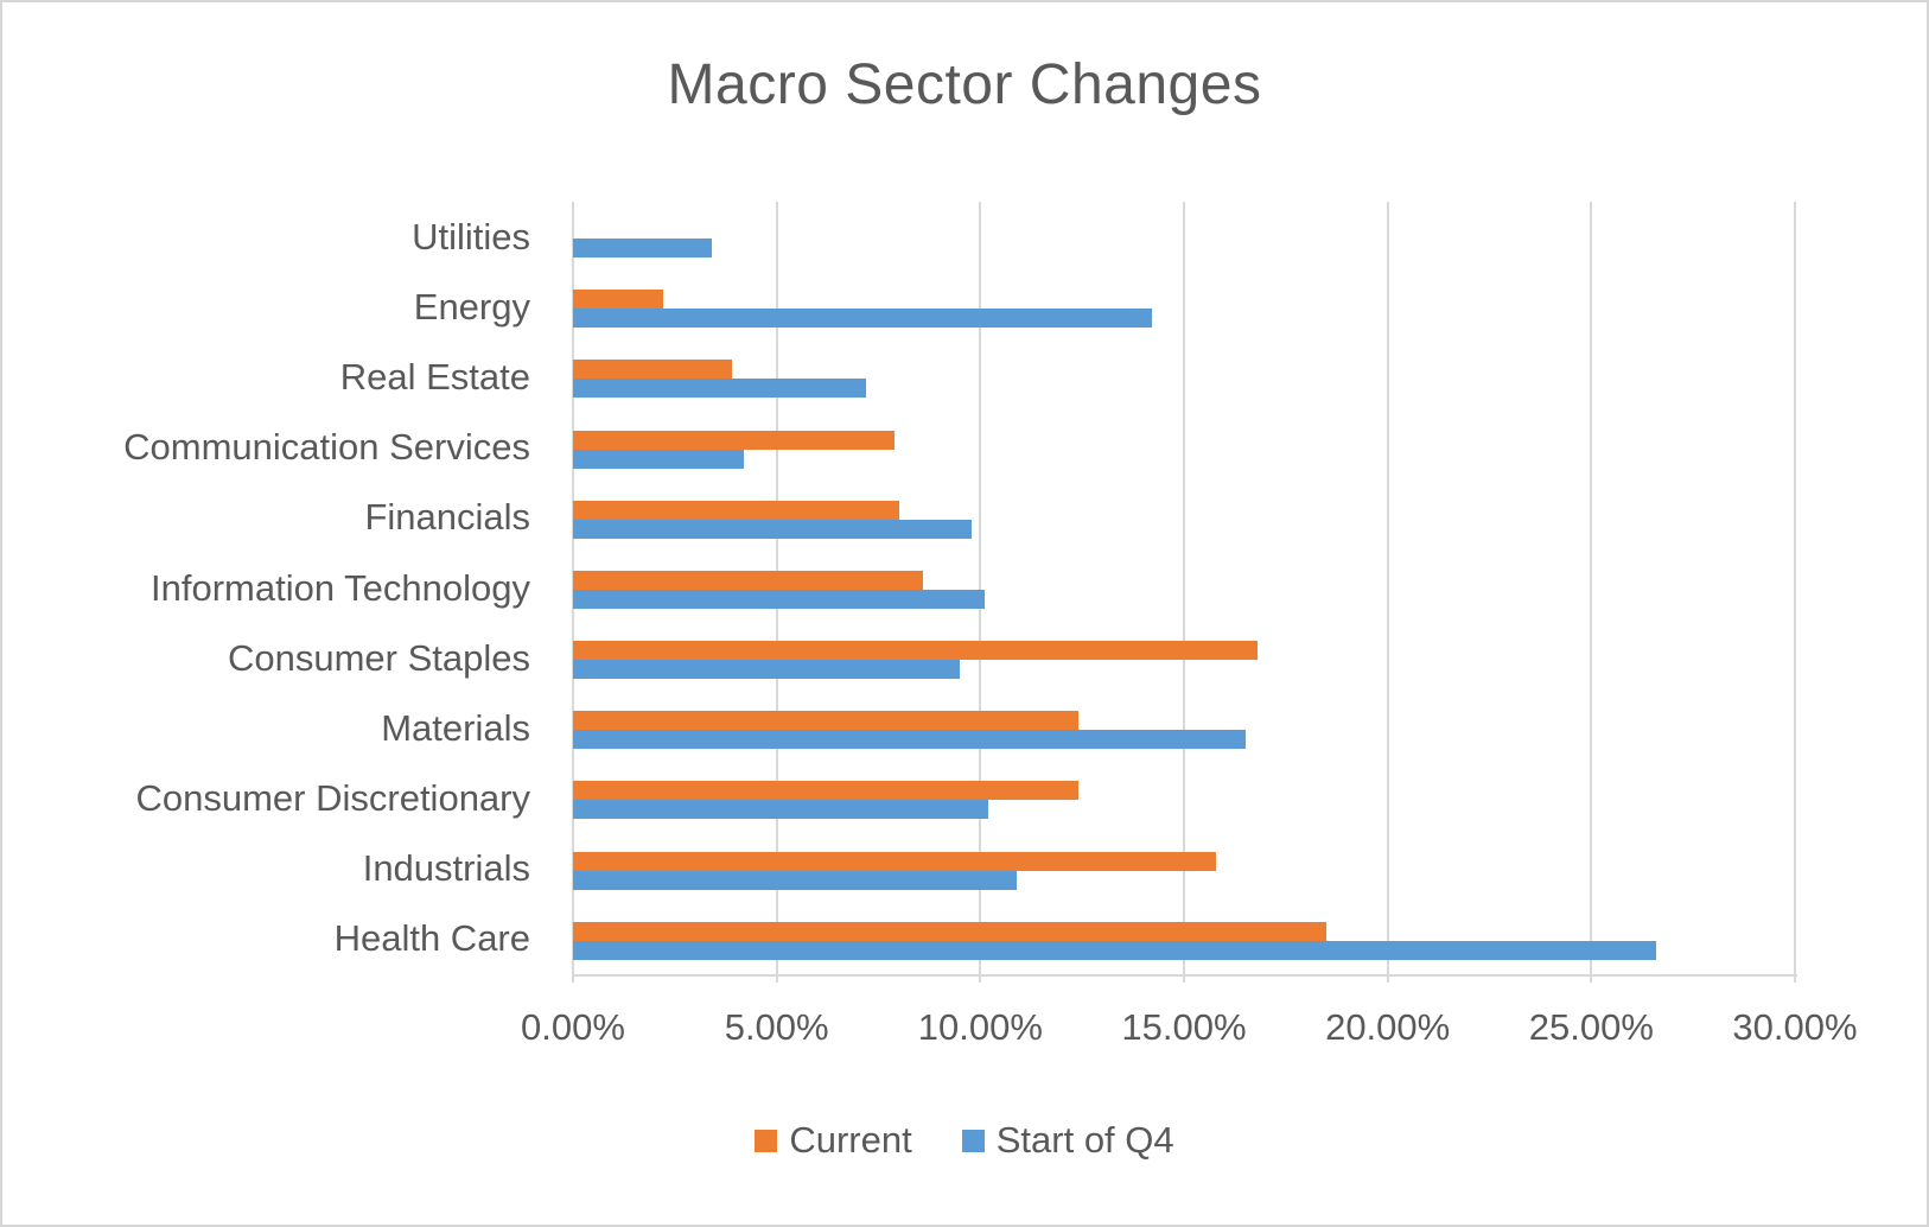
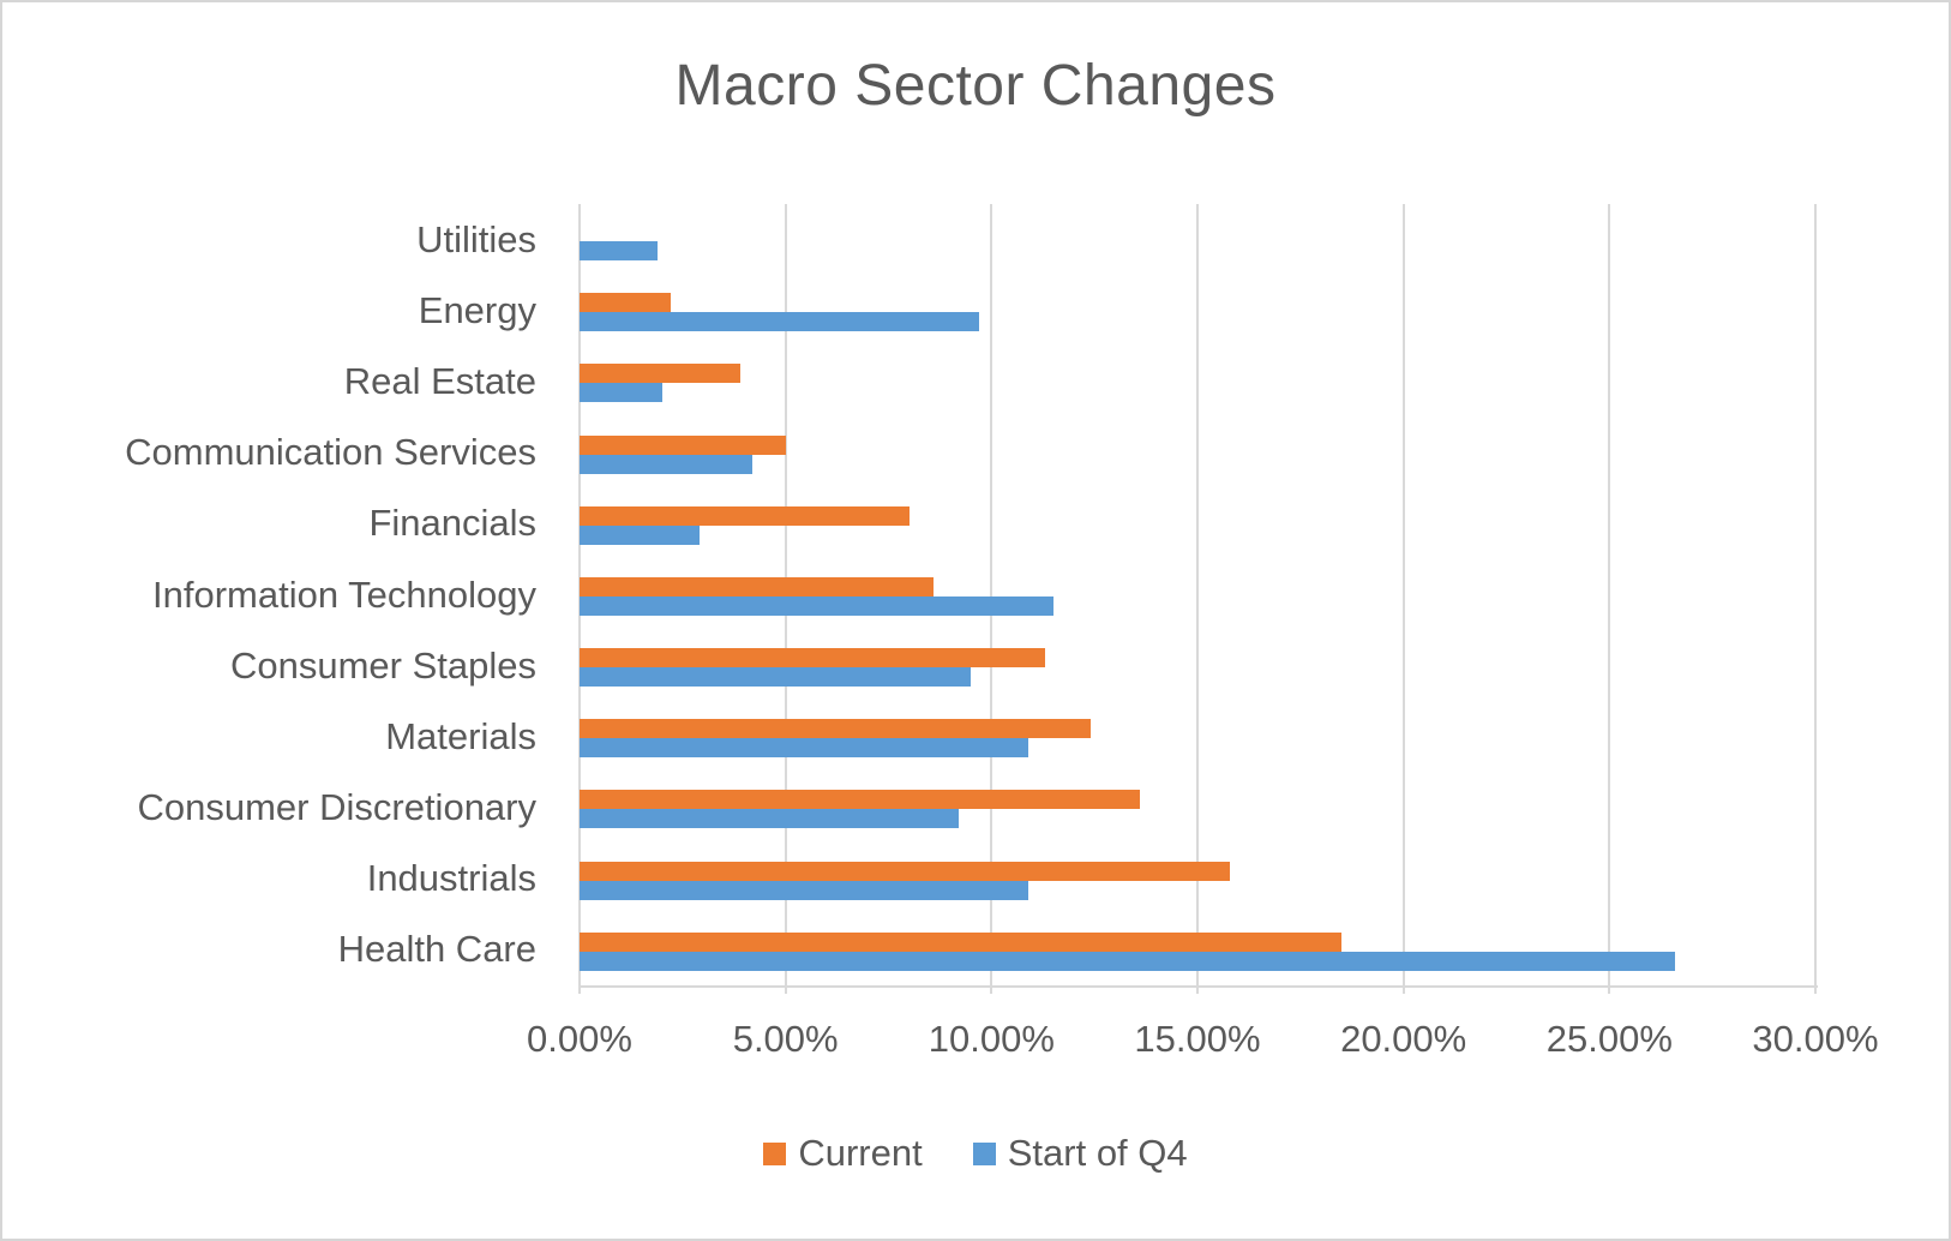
Start of Q4/Utilities: 3.4% -> 1.9%
Start of Q4/Energy: 14.2% -> 9.7%
Start of Q4/Real Estate: 7.2% -> 2.0%
Current/Communication Services: 7.9% -> 5.0%
Start of Q4/Financials: 9.8% -> 2.9%
Start of Q4/Information Technology: 10.1% -> 11.5%
Current/Consumer Staples: 16.8% -> 11.3%
Start of Q4/Materials: 16.5% -> 10.9%
Current/Consumer Discretionary: 12.4% -> 13.6%
Start of Q4/Consumer Discretionary: 10.2% -> 9.2%
